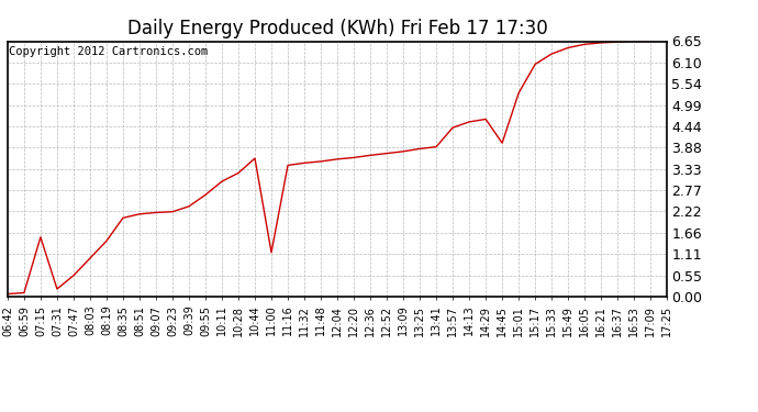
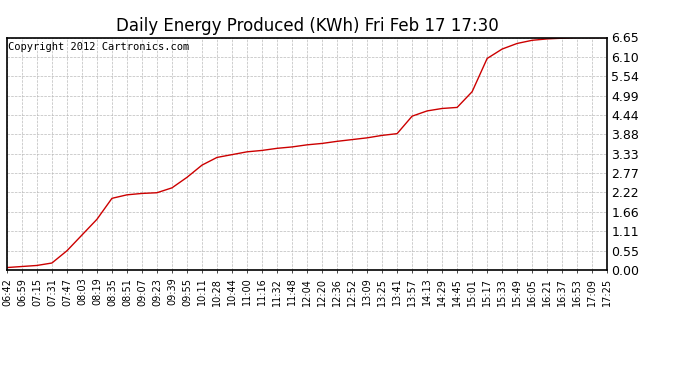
07:15: 1.55 -> 0.13
10:44: 3.60 -> 3.30
11:00: 1.15 -> 3.38
14:45: 4.00 -> 4.65
15:01: 5.30 -> 5.10
